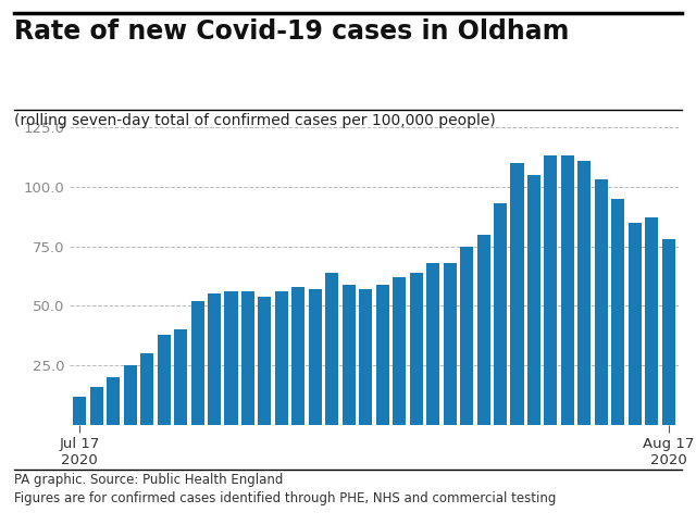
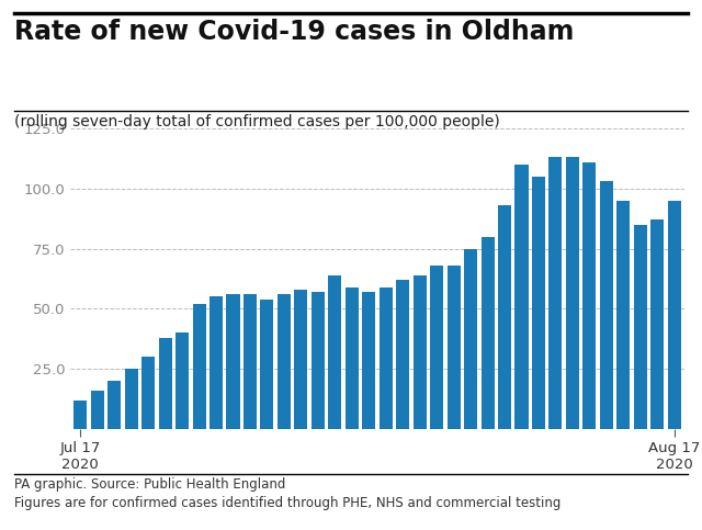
Aug 17 2020: 78 -> 95
